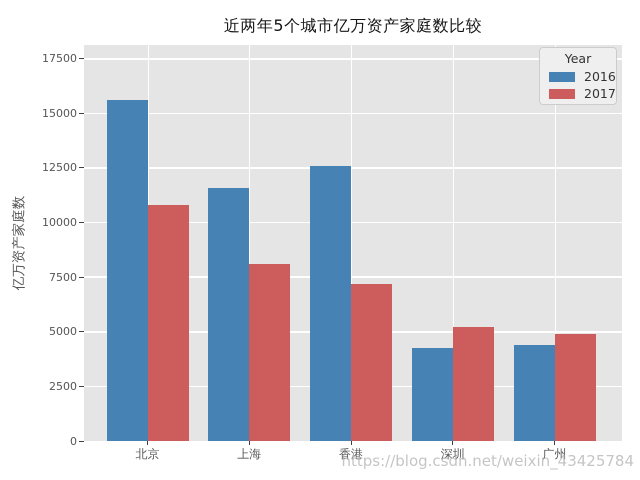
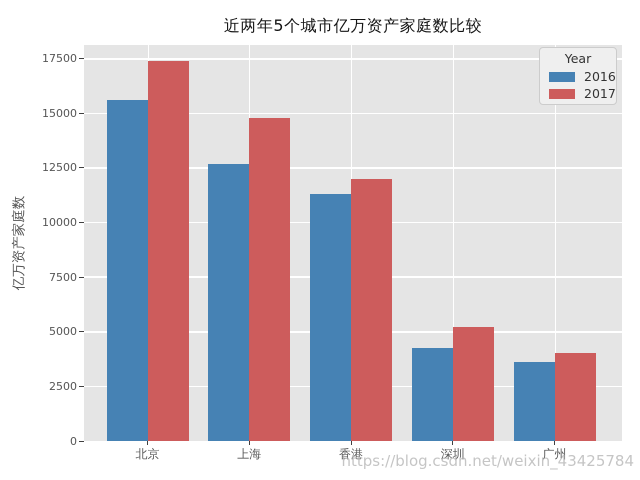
2017/北京: 10800 -> 17400
2016/上海: 11600 -> 12700
2017/上海: 8100 -> 14800
2016/香港: 12600 -> 11300
2017/香港: 7200 -> 12000
2016/广州: 4400 -> 3600
2017/广州: 4900 -> 4000
